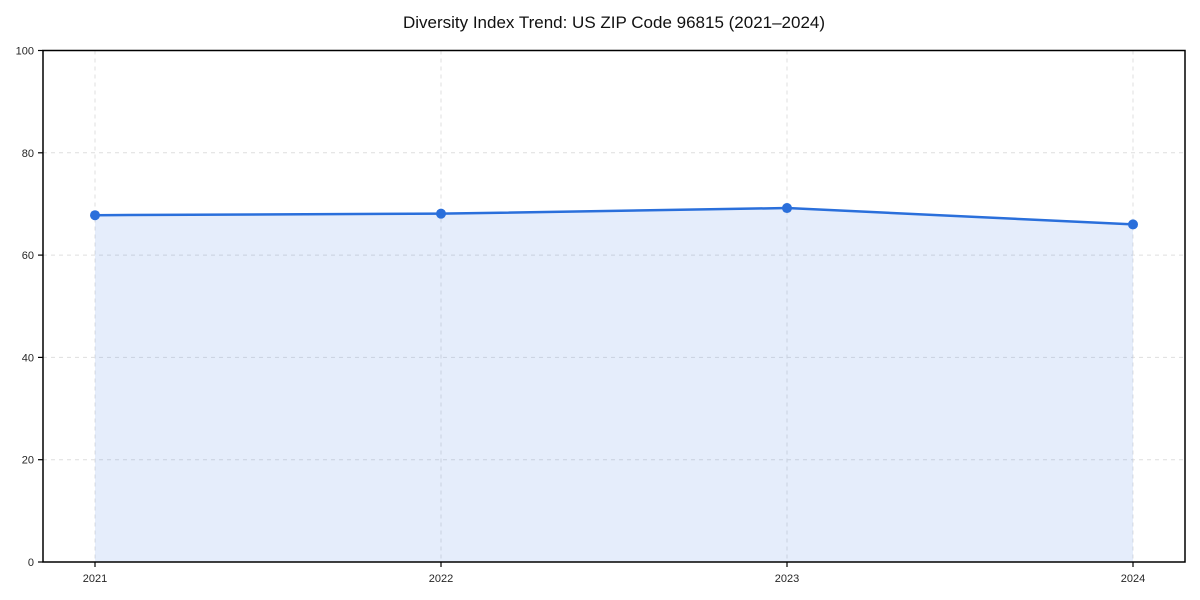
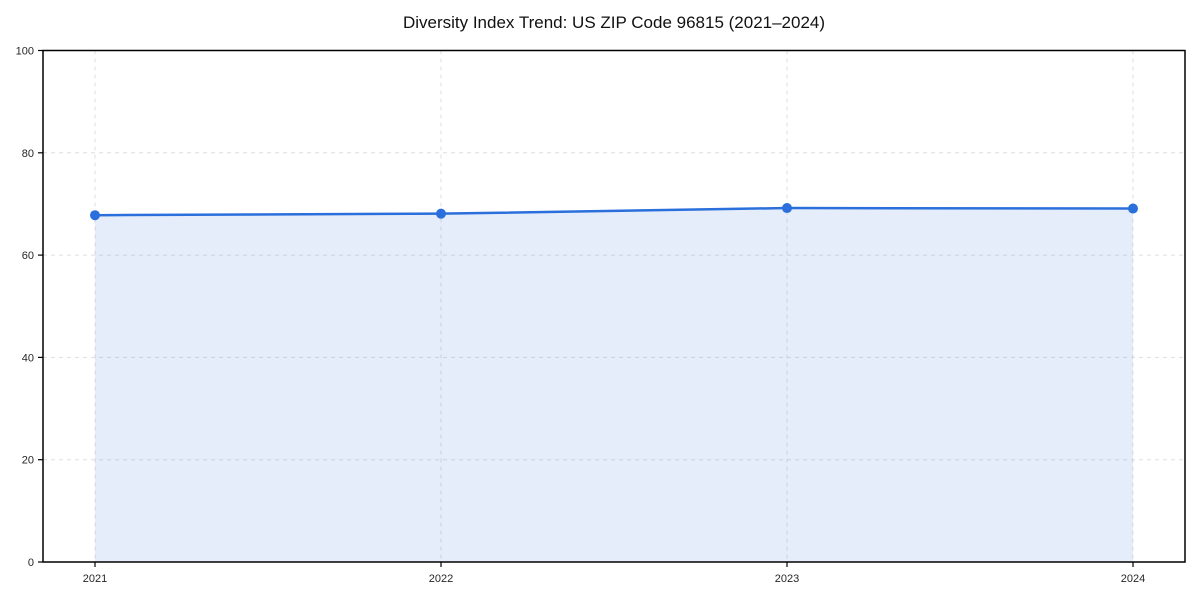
2024: 66 -> 69
